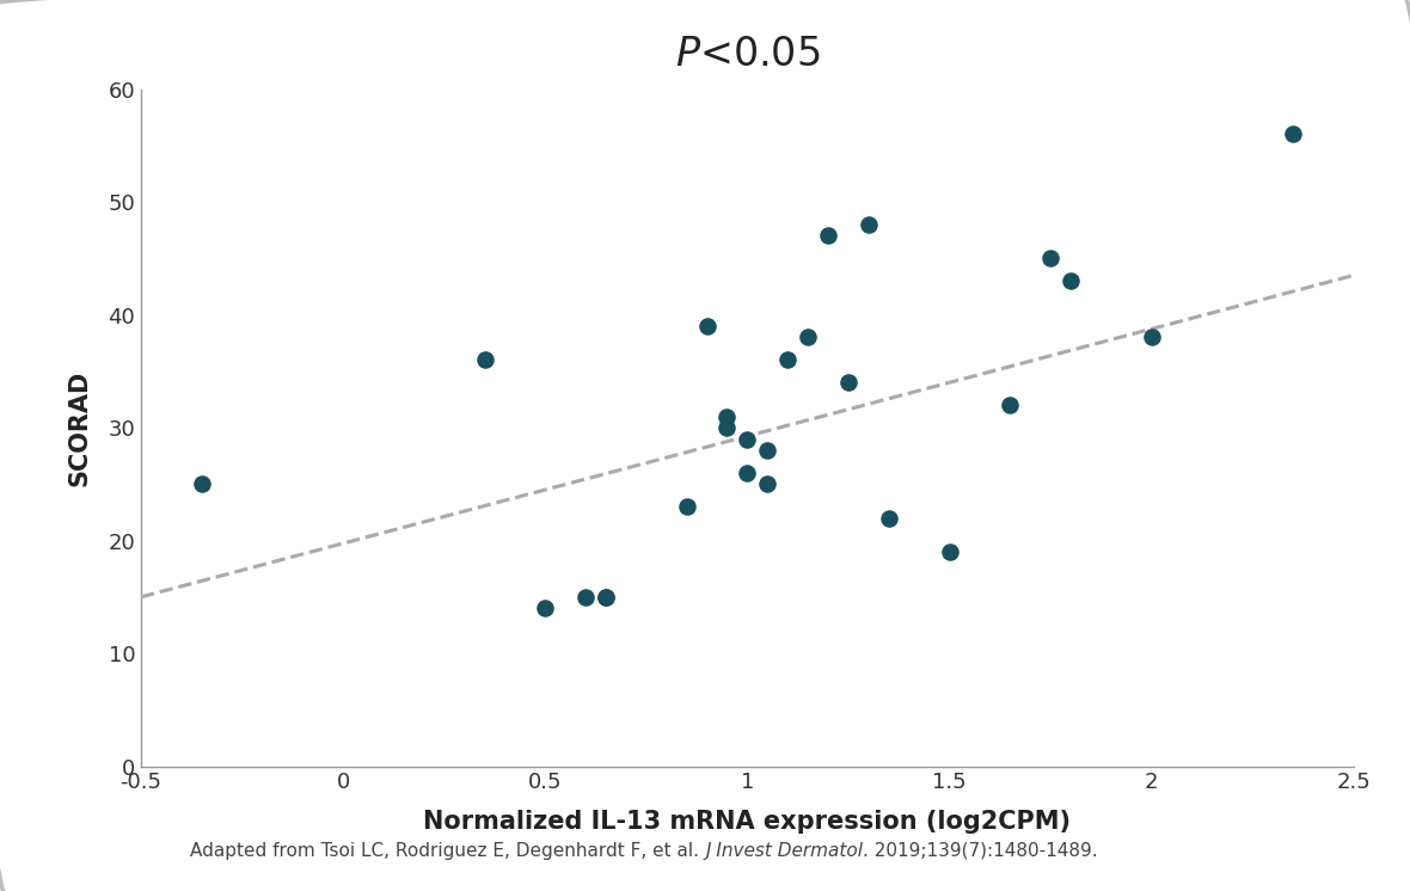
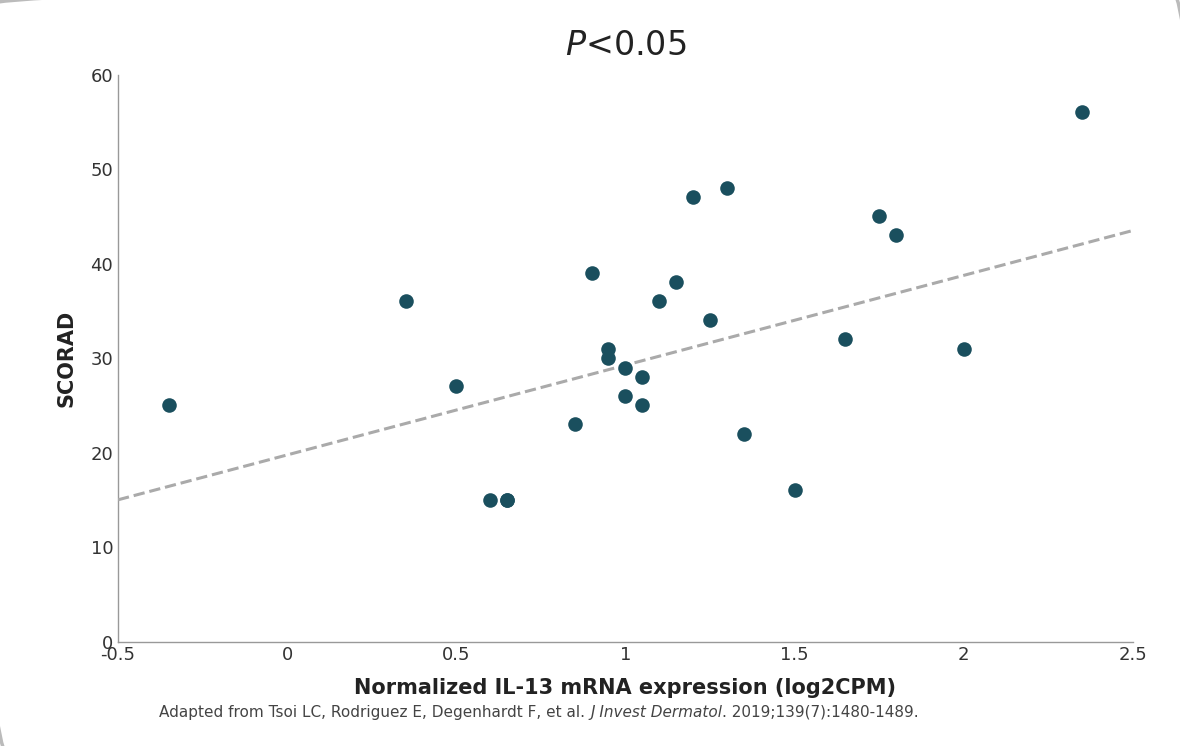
0.5: 14 -> 27
1.5: 19 -> 16
2: 38 -> 31
